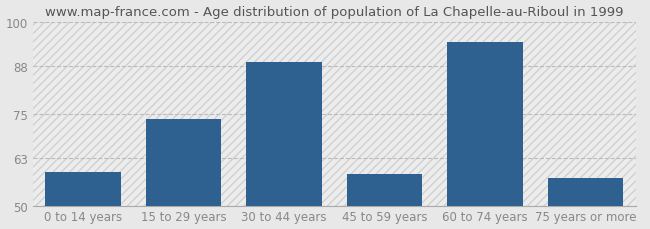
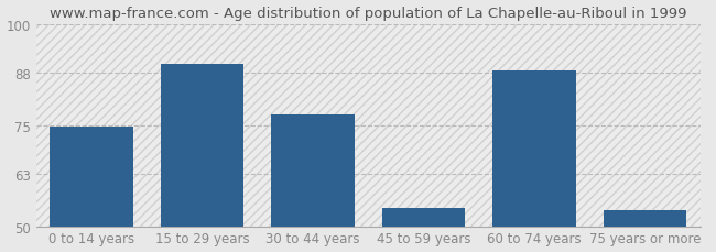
0 to 14 years: 59.0 -> 74.5
15 to 29 years: 73.5 -> 90.0
30 to 44 years: 89.0 -> 77.5
45 to 59 years: 58.5 -> 54.5
60 to 74 years: 94.5 -> 88.5
75 years or more: 57.5 -> 54.0
